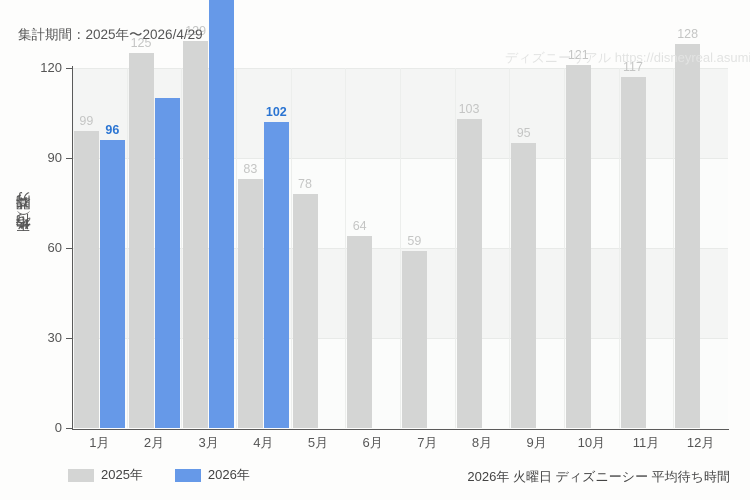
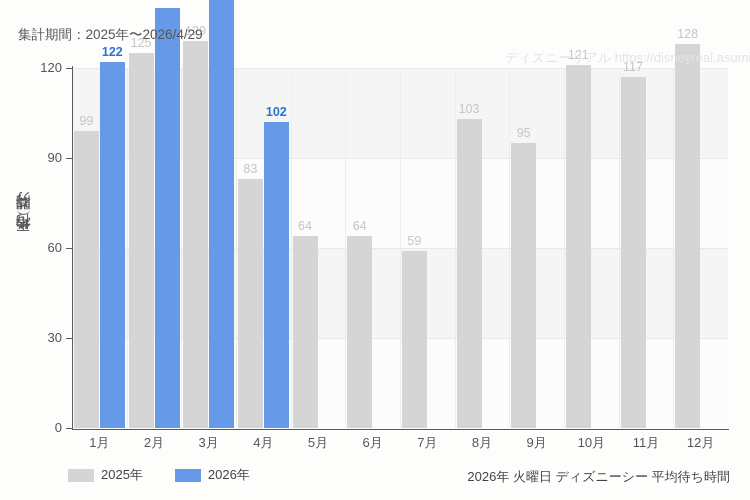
2026年/1月: 96 -> 122
2026年/2月: 110 -> 140
2025年/5月: 78 -> 64
